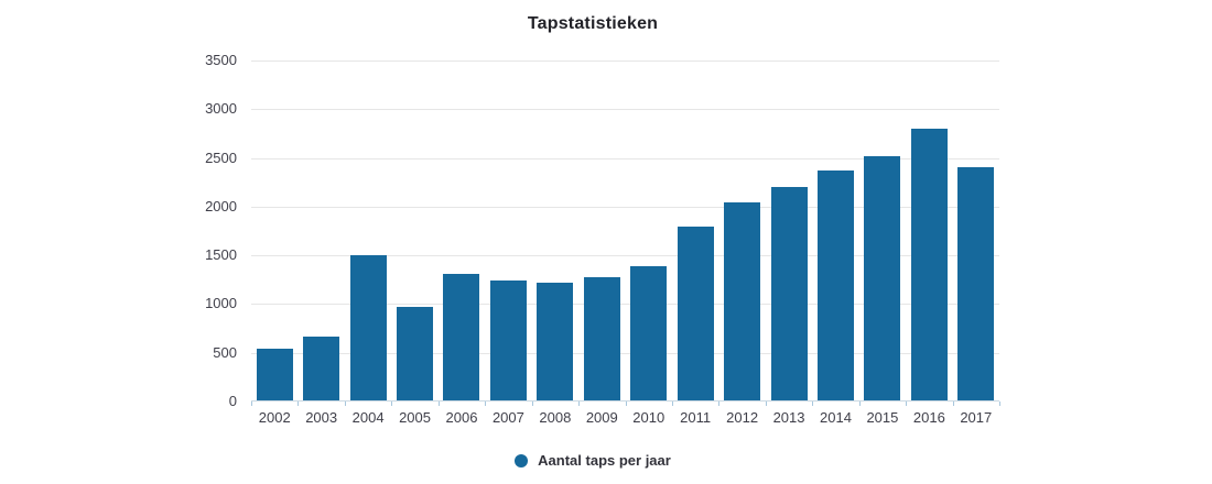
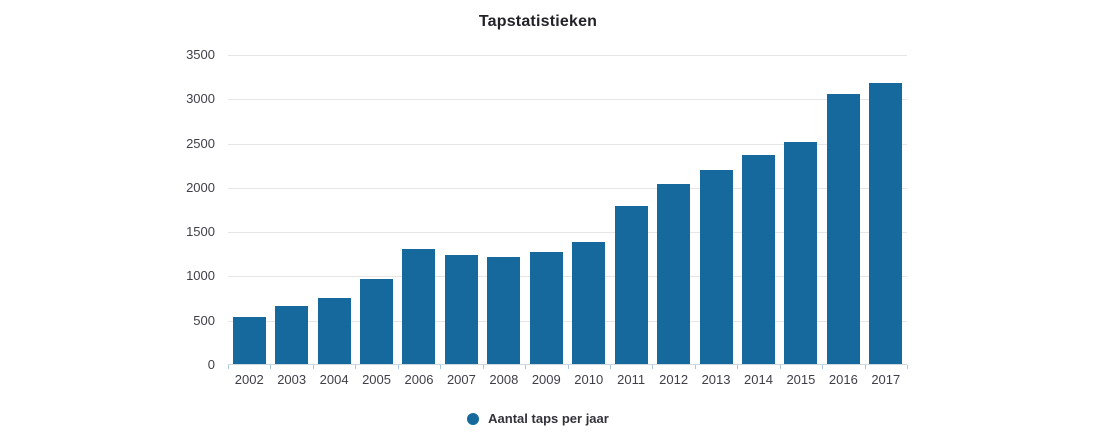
2004: 1500 -> 800
2016: 2800 -> 3100
2017: 2400 -> 3200
